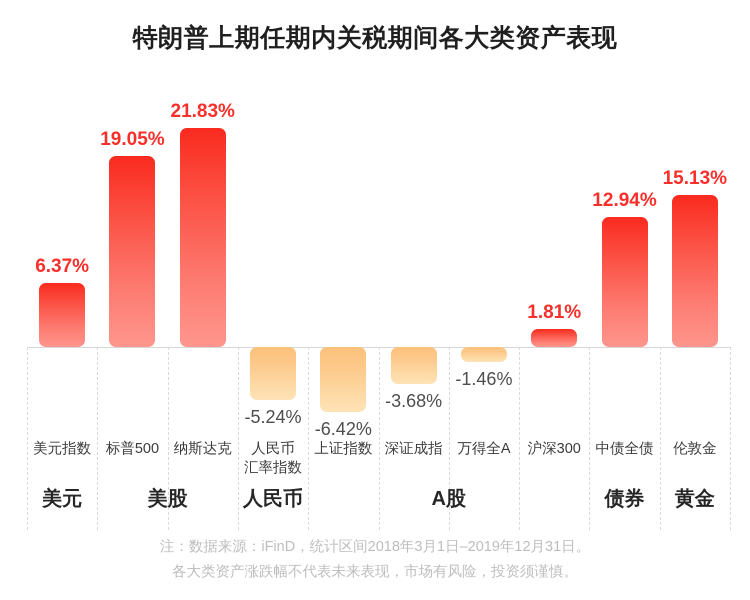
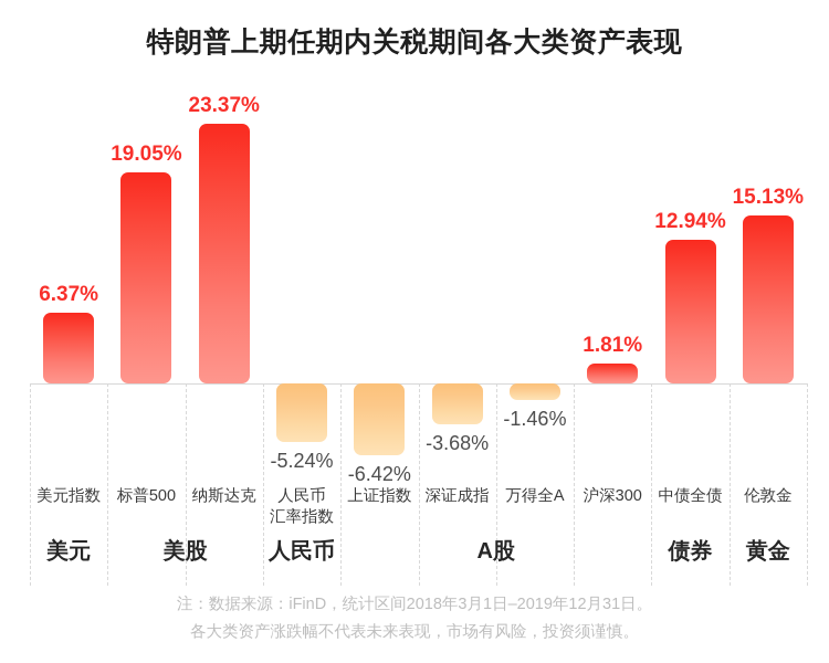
纳斯达克: 21.83% -> 23.37%
